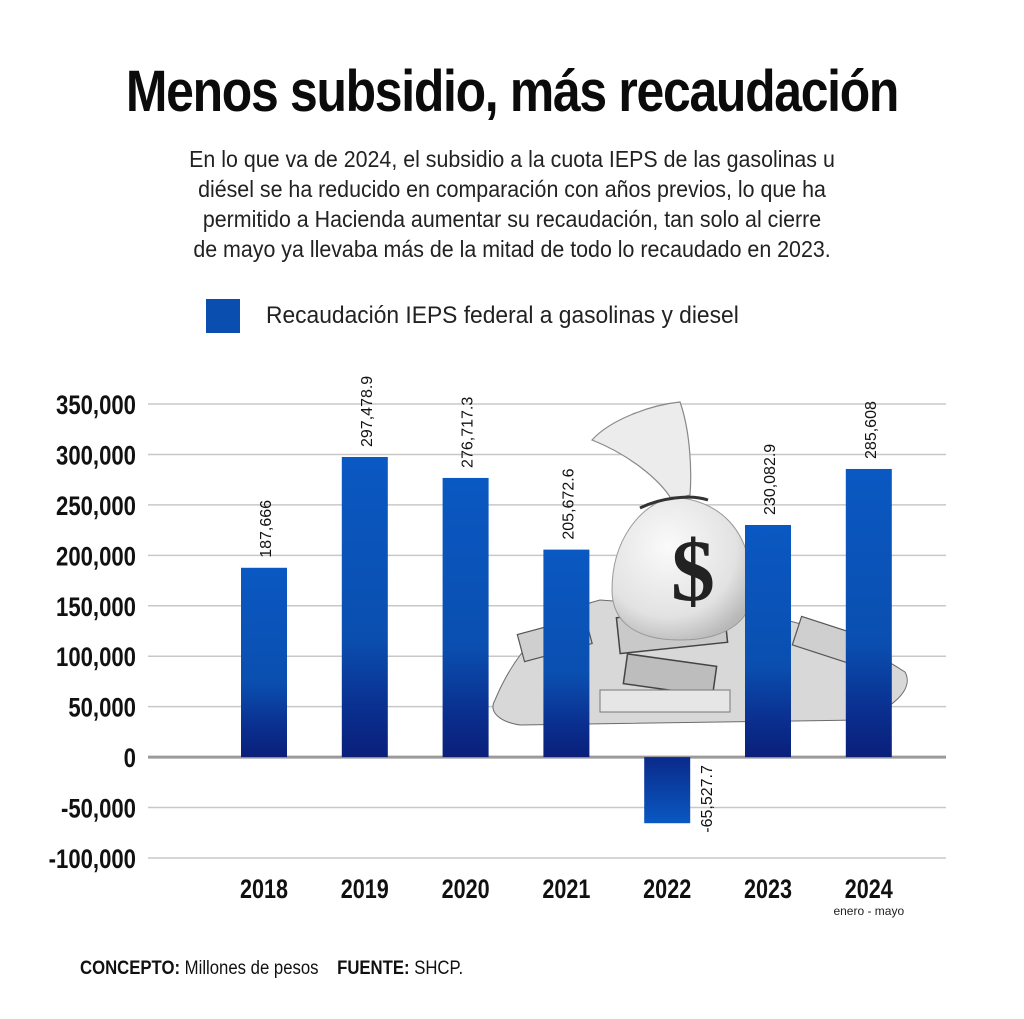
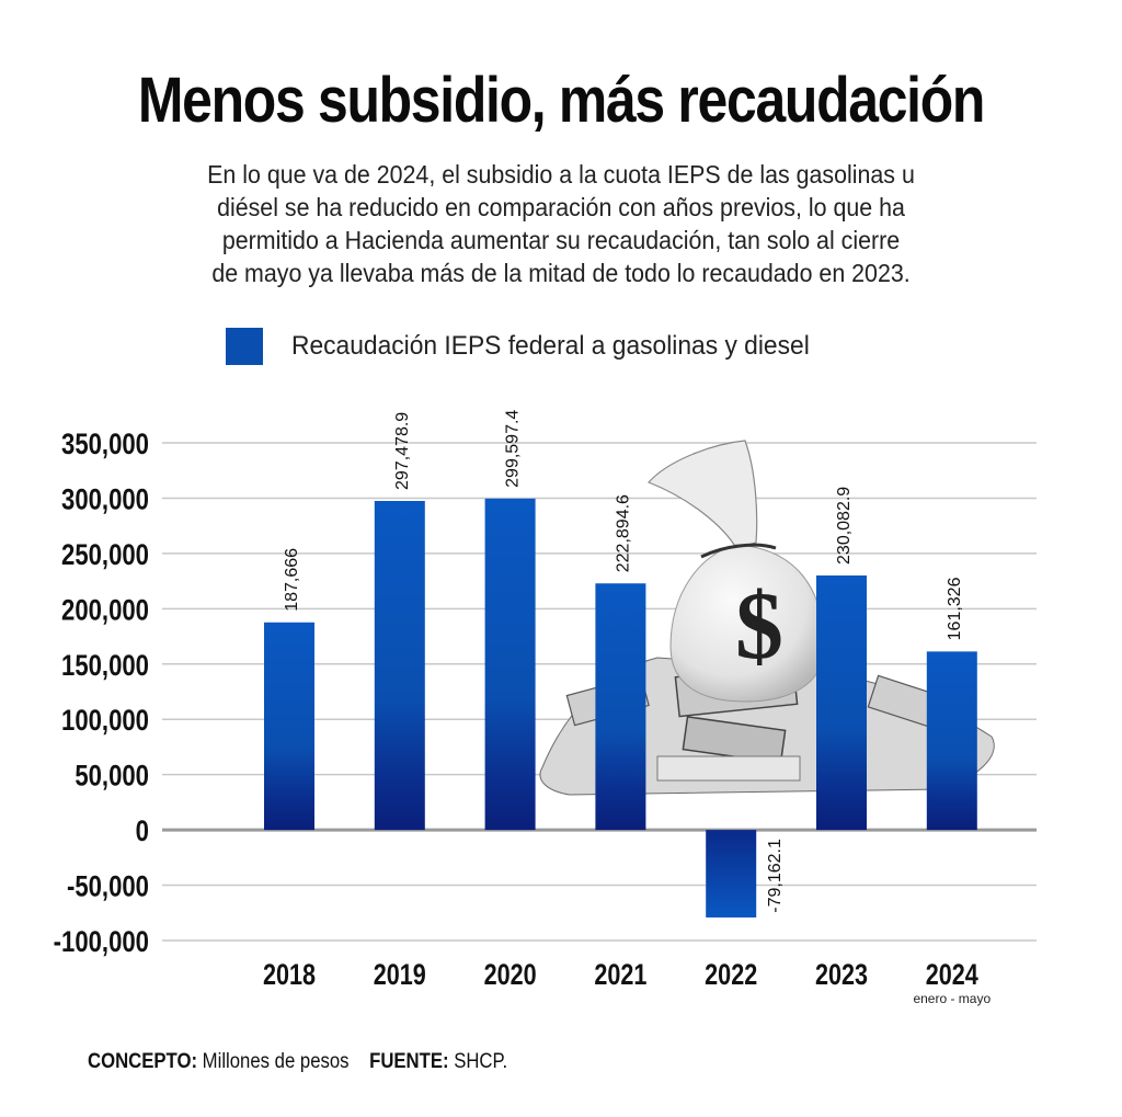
2020: 276,717.3 -> 299,597.4
2021: 205,672.6 -> 222,894.6
2022: -65,527.7 -> -79,162.1
2024: 285,608 -> 161,326
